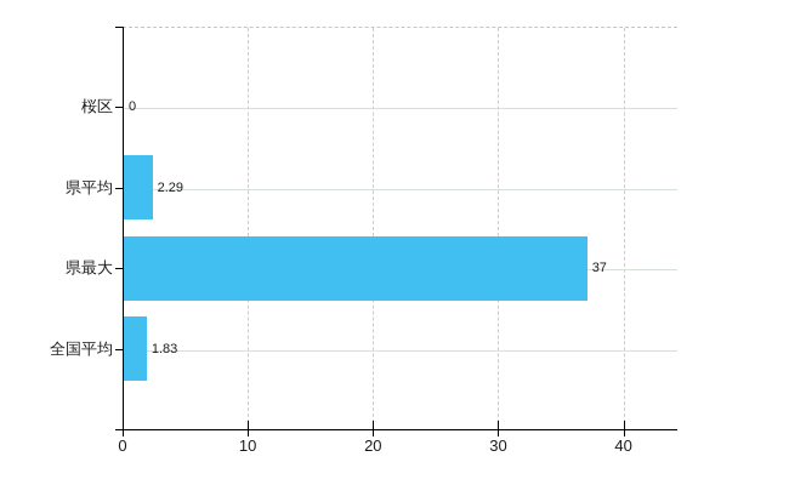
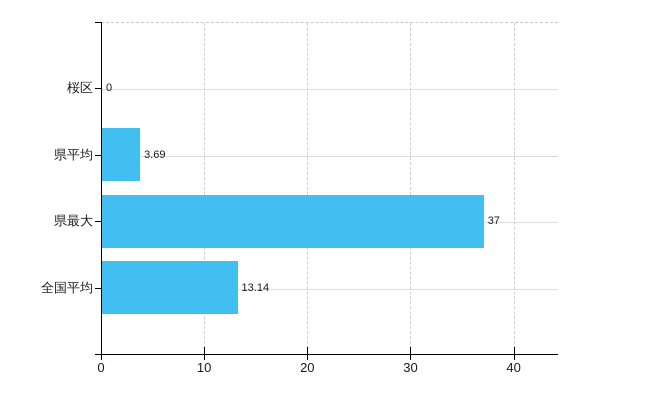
県平均: 2.29 -> 3.69
全国平均: 1.83 -> 13.14
